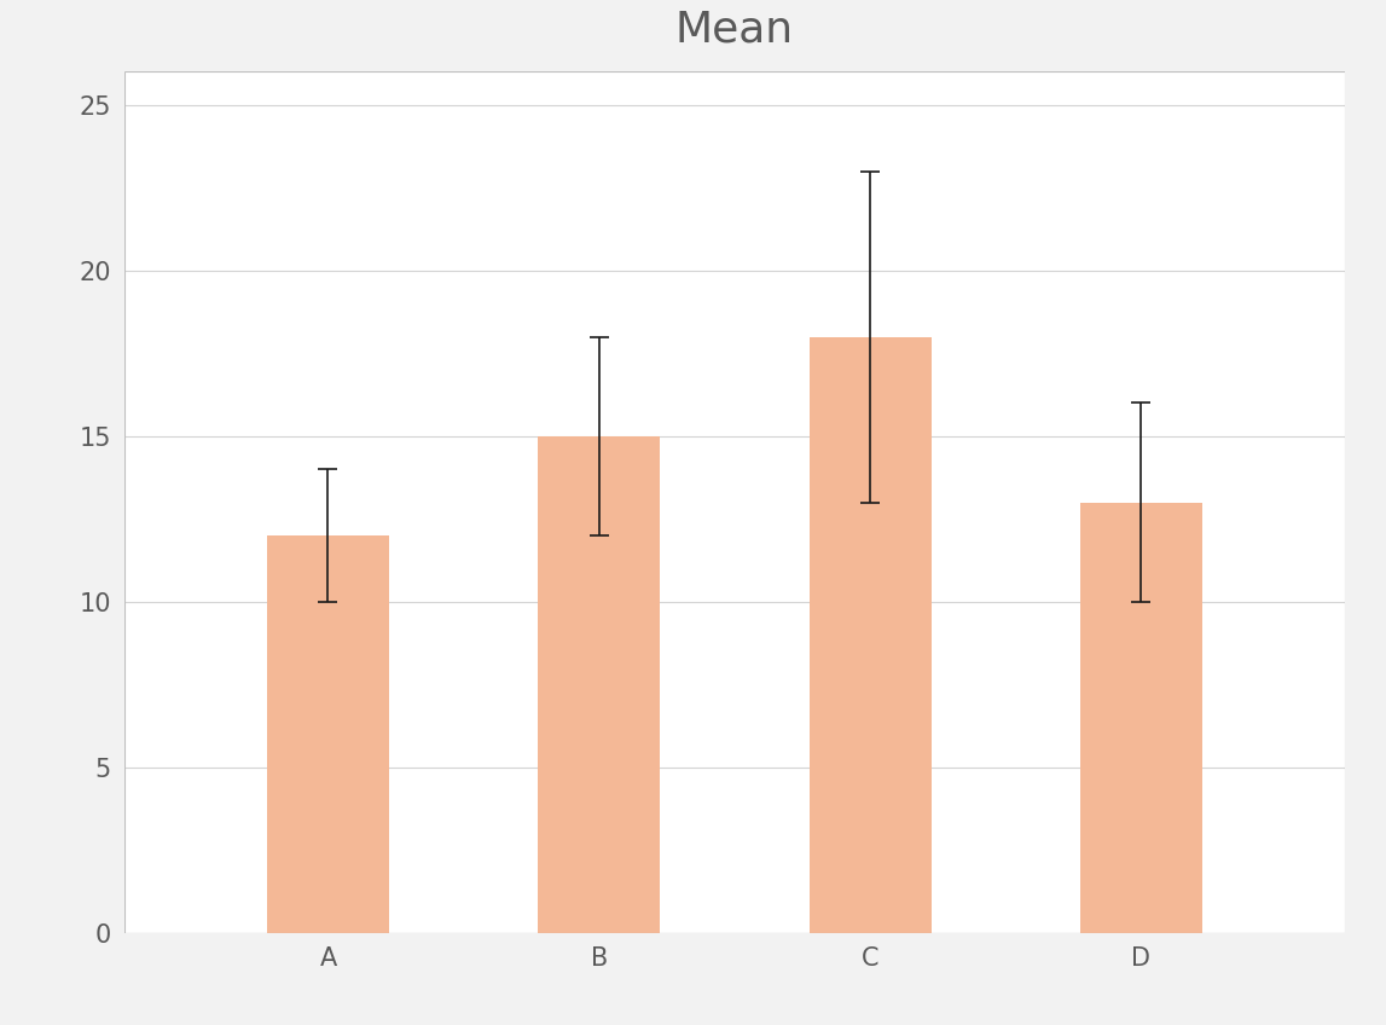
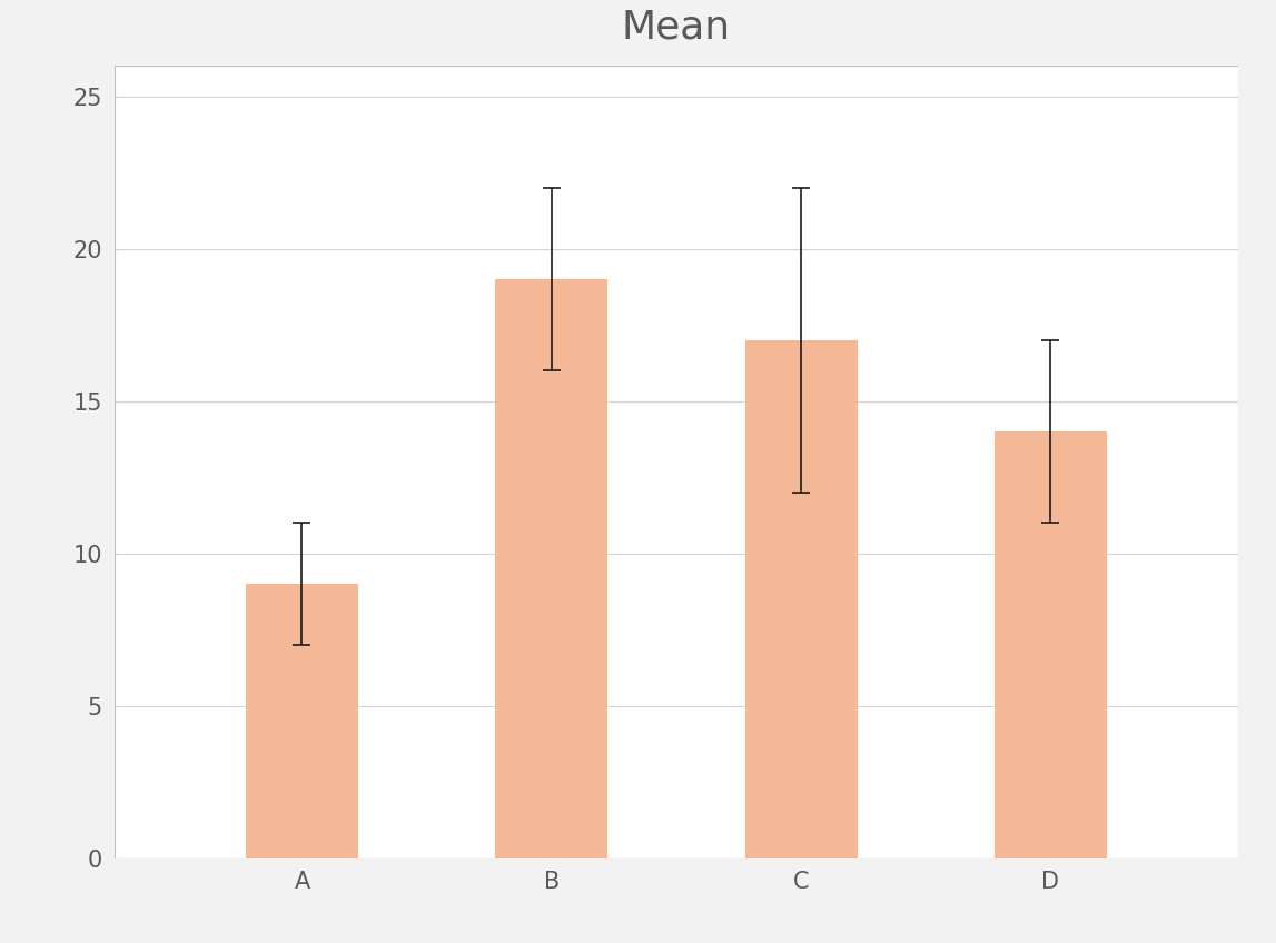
A: 12 -> 9
B: 15 -> 19
C: 18 -> 17
D: 13 -> 14
